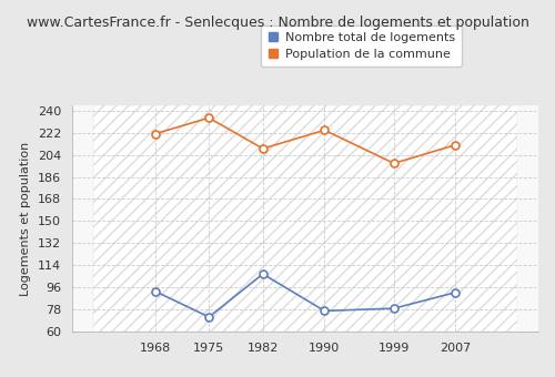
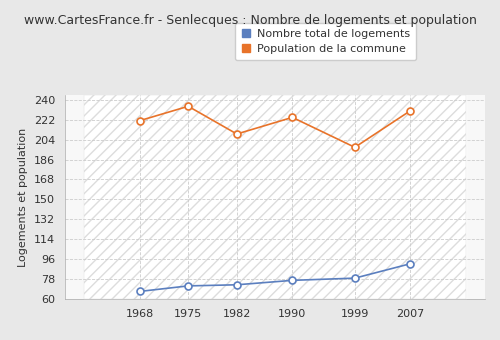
Nombre total de logements/1968: 93 -> 67
Nombre total de logements/1982: 107 -> 73
Population de la commune/2007: 212 -> 230
